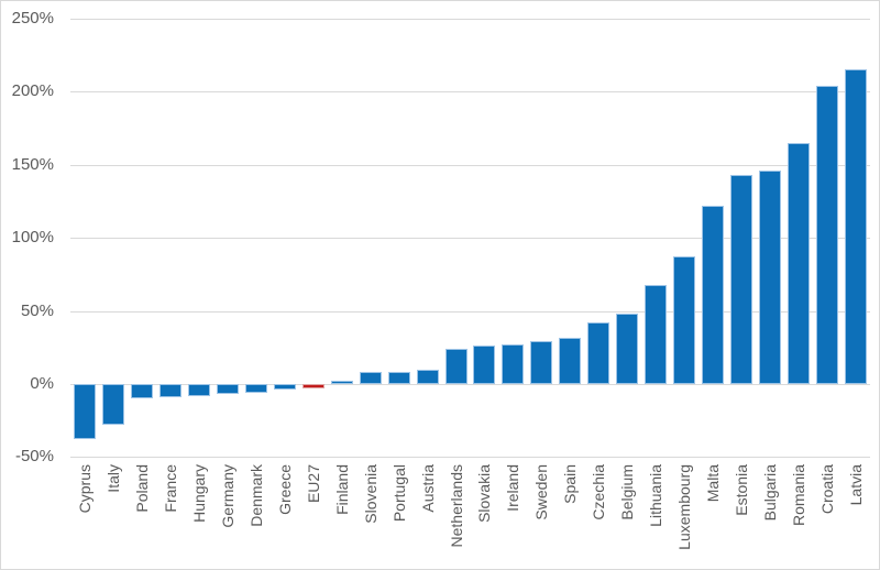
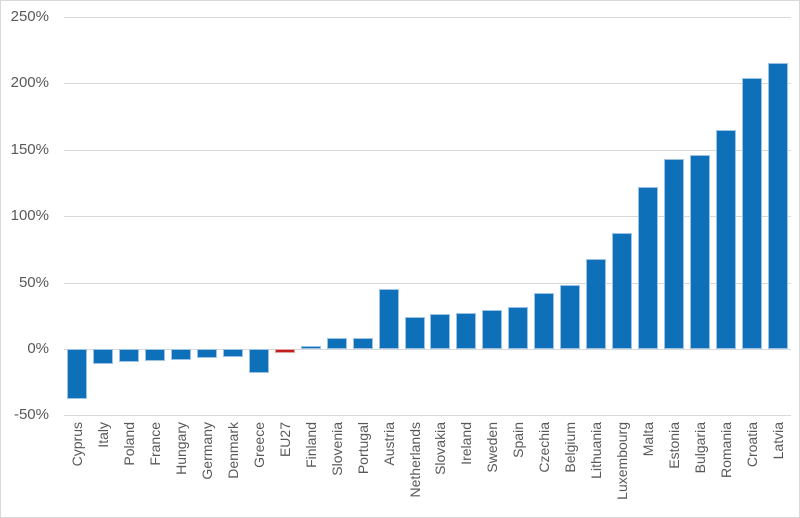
Italy: -28% -> -11%
Greece: -4% -> -18%
Austria: 10% -> 45%
